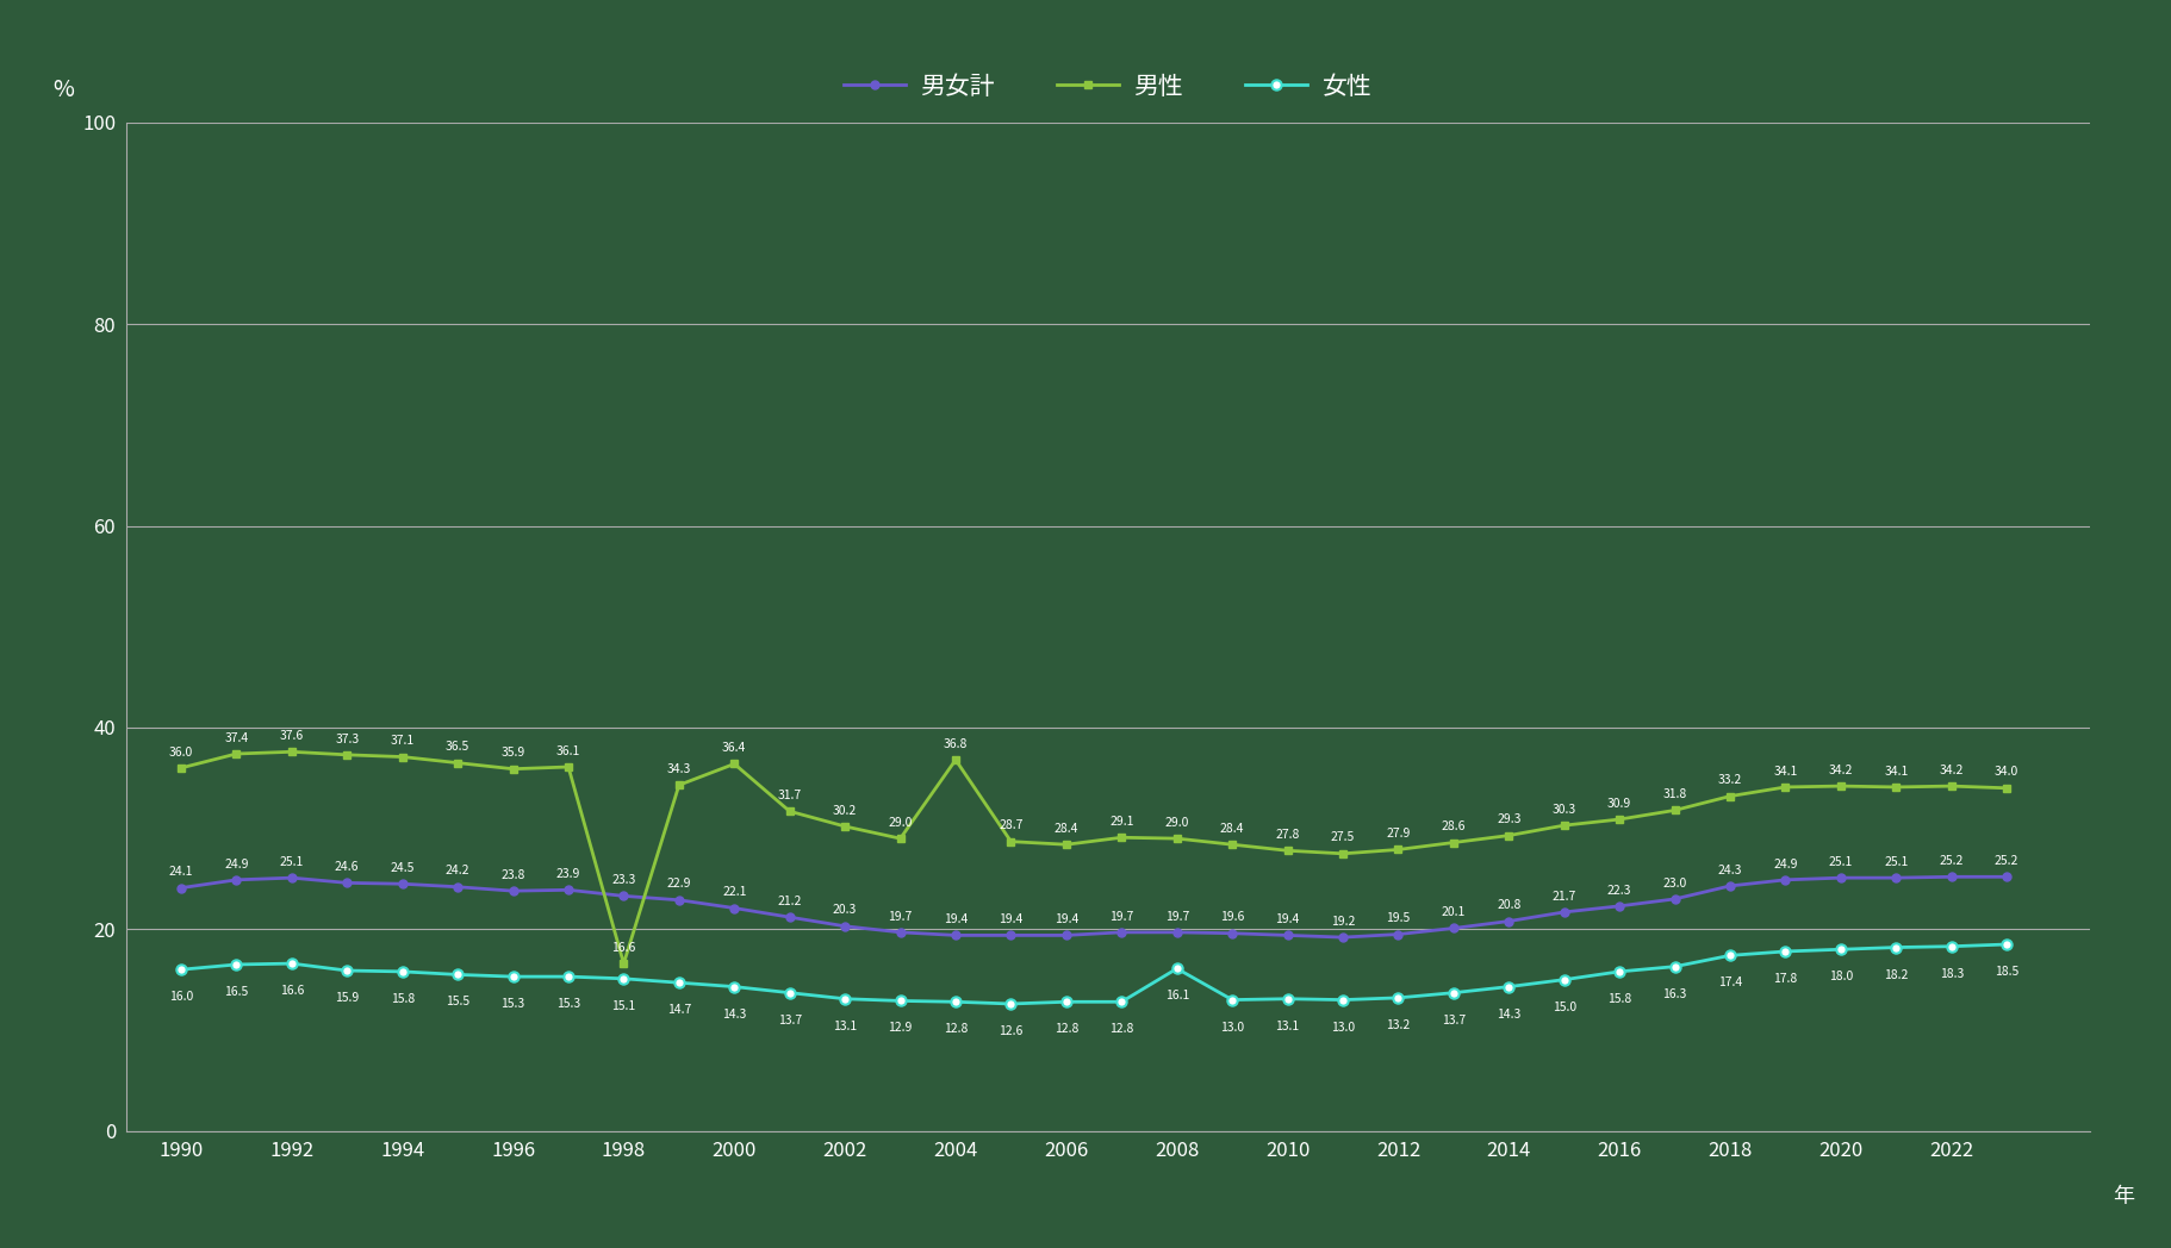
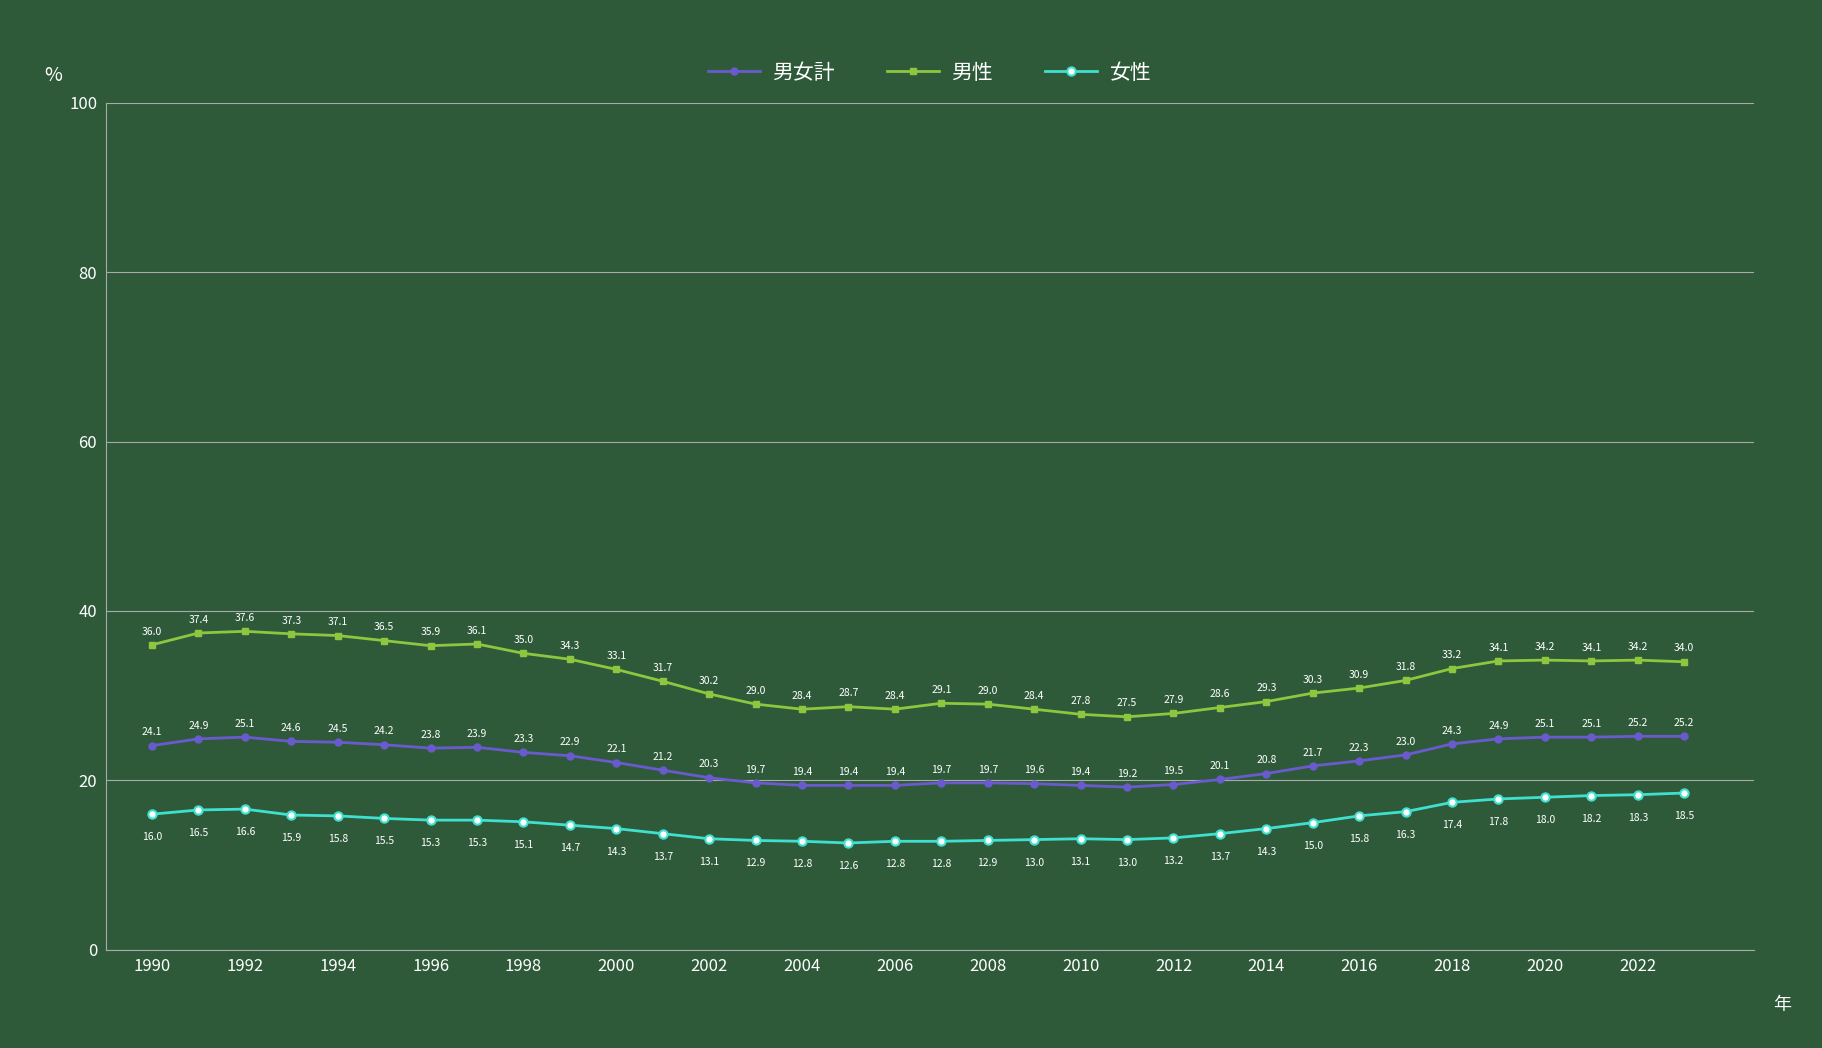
男性/1998: 16.6 -> 35.0
男性/2000: 36.4 -> 33.1
男性/2004: 36.8 -> 28.4
女性/2008: 16.1 -> 12.9
